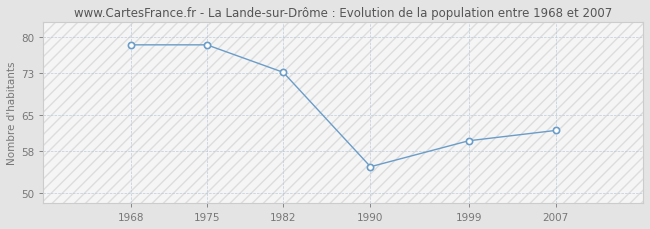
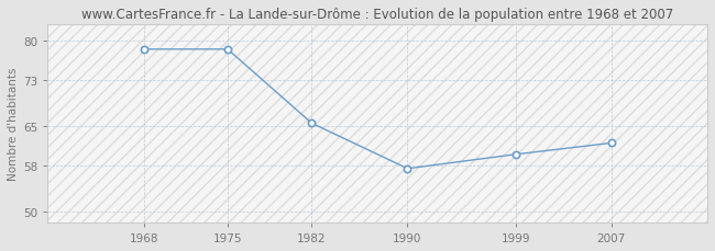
1982: 73.2 -> 65.5
1990: 55.0 -> 57.5
